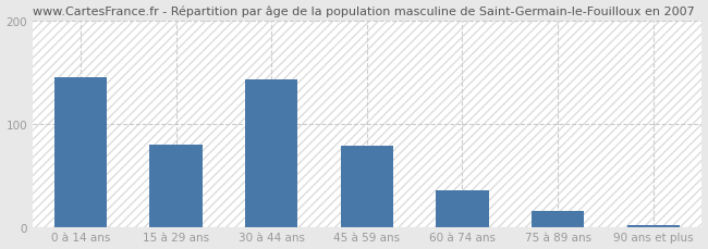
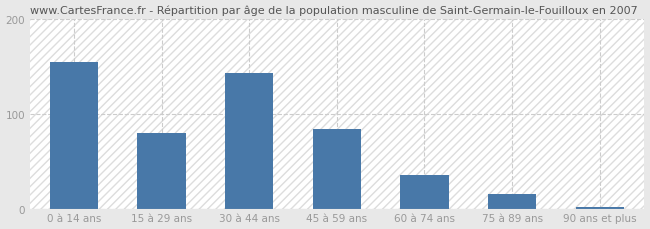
0 à 14 ans: 145 -> 154
45 à 59 ans: 78 -> 84
